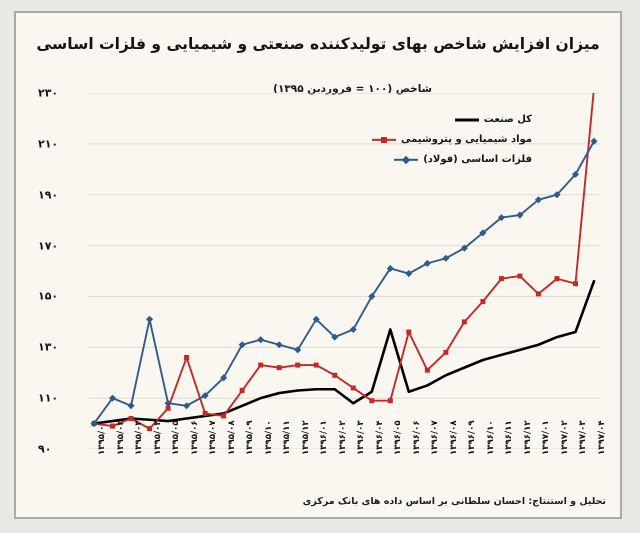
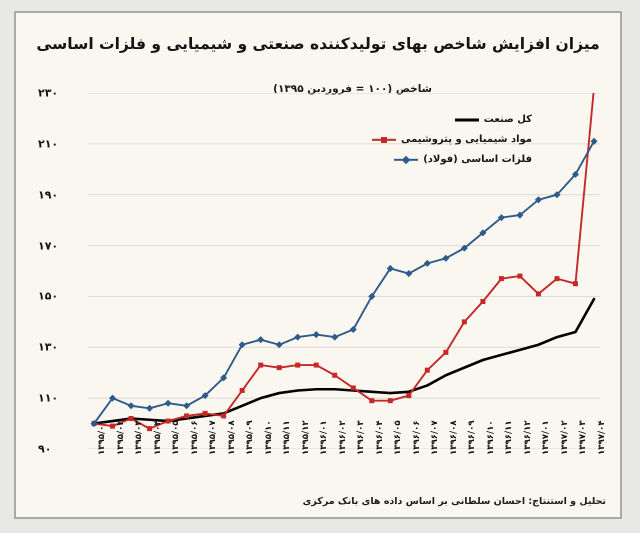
فلزات اساسی (فولاد)/۱۳۹۵/۰۴: 141 -> 106
مواد شیمیایی و پتروشیمی/۱۳۹۵/۰۵: 106 -> 101
مواد شیمیایی و پتروشیمی/۱۳۹۵/۰۶: 126 -> 103
فلزات اساسی (فولاد)/۱۳۹۵/۱۲: 129 -> 134
فلزات اساسی (فولاد)/۱۳۹۶/۰۱: 141 -> 135
کل صنعت/۱۳۹۶/۰۳: 108 -> 113
کل صنعت/۱۳۹۶/۰۵: 137 -> 112
مواد شیمیایی و پتروشیمی/۱۳۹۶/۰۶: 136 -> 111
کل صنعت/۱۳۹۷/۰۴: 156 -> 149
